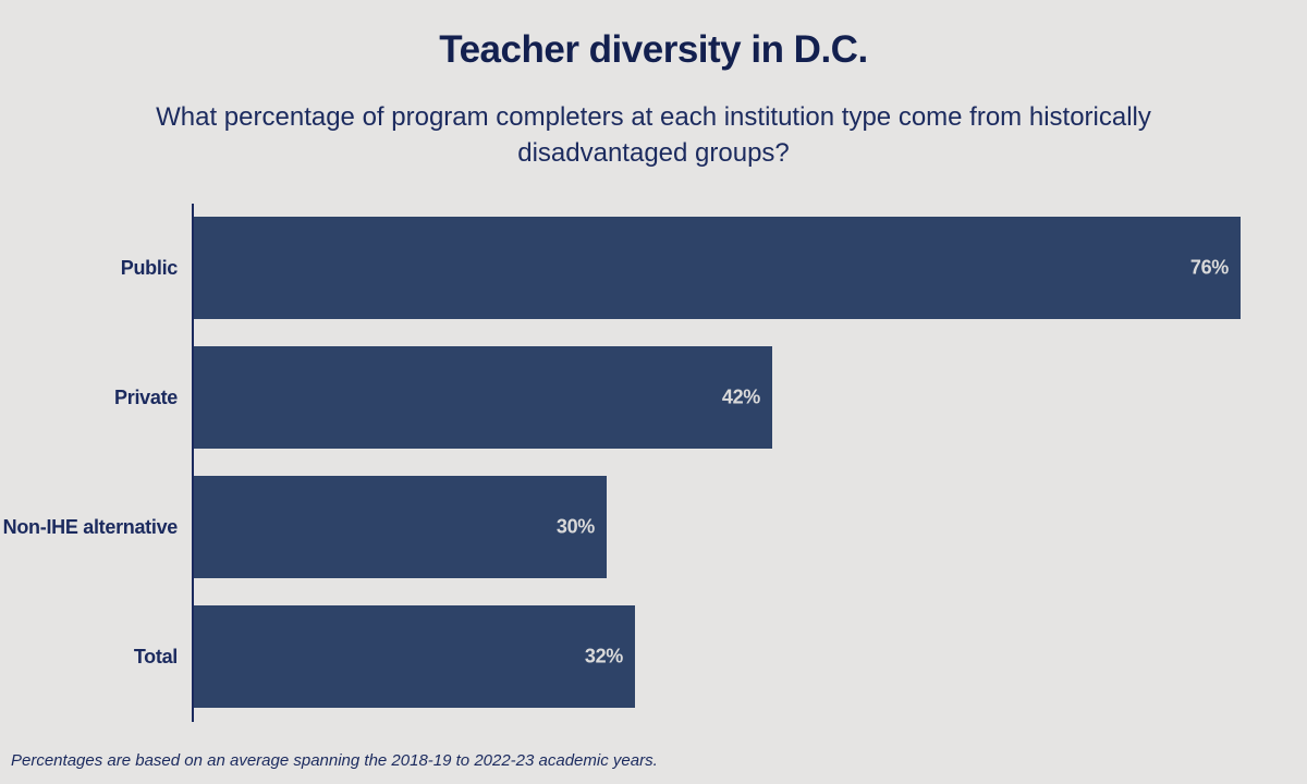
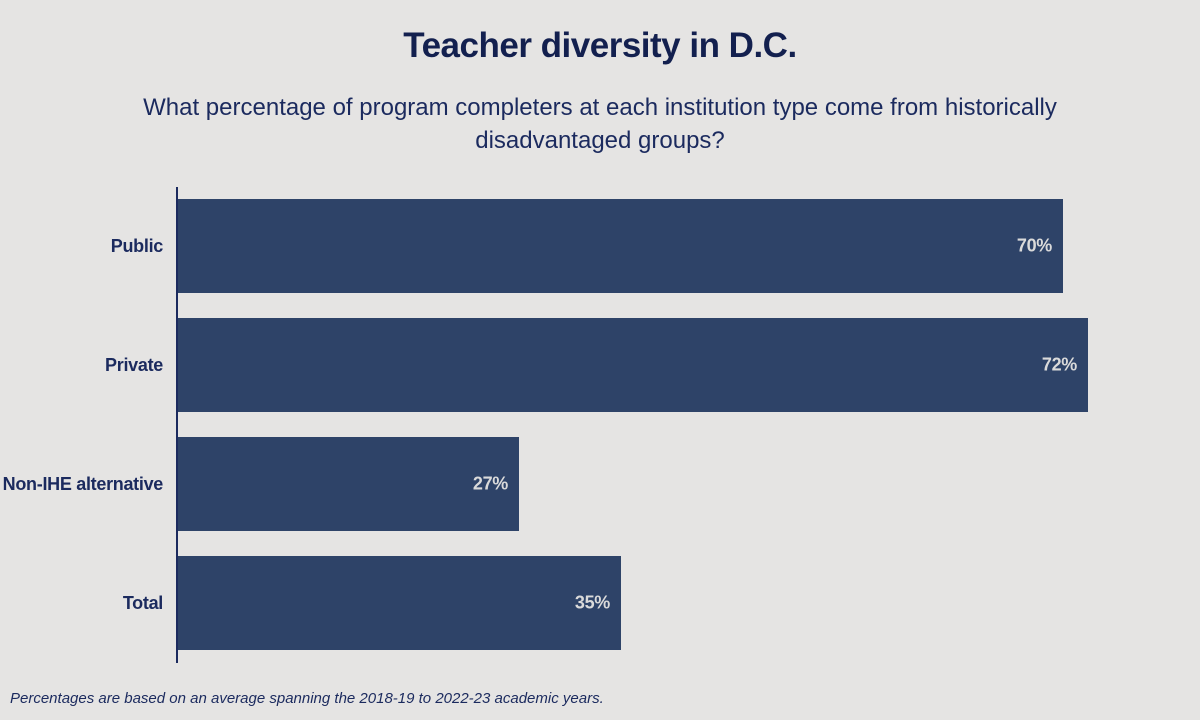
Public: 76% -> 70%
Private: 42% -> 72%
Non-IHE alternative: 30% -> 27%
Total: 32% -> 35%
